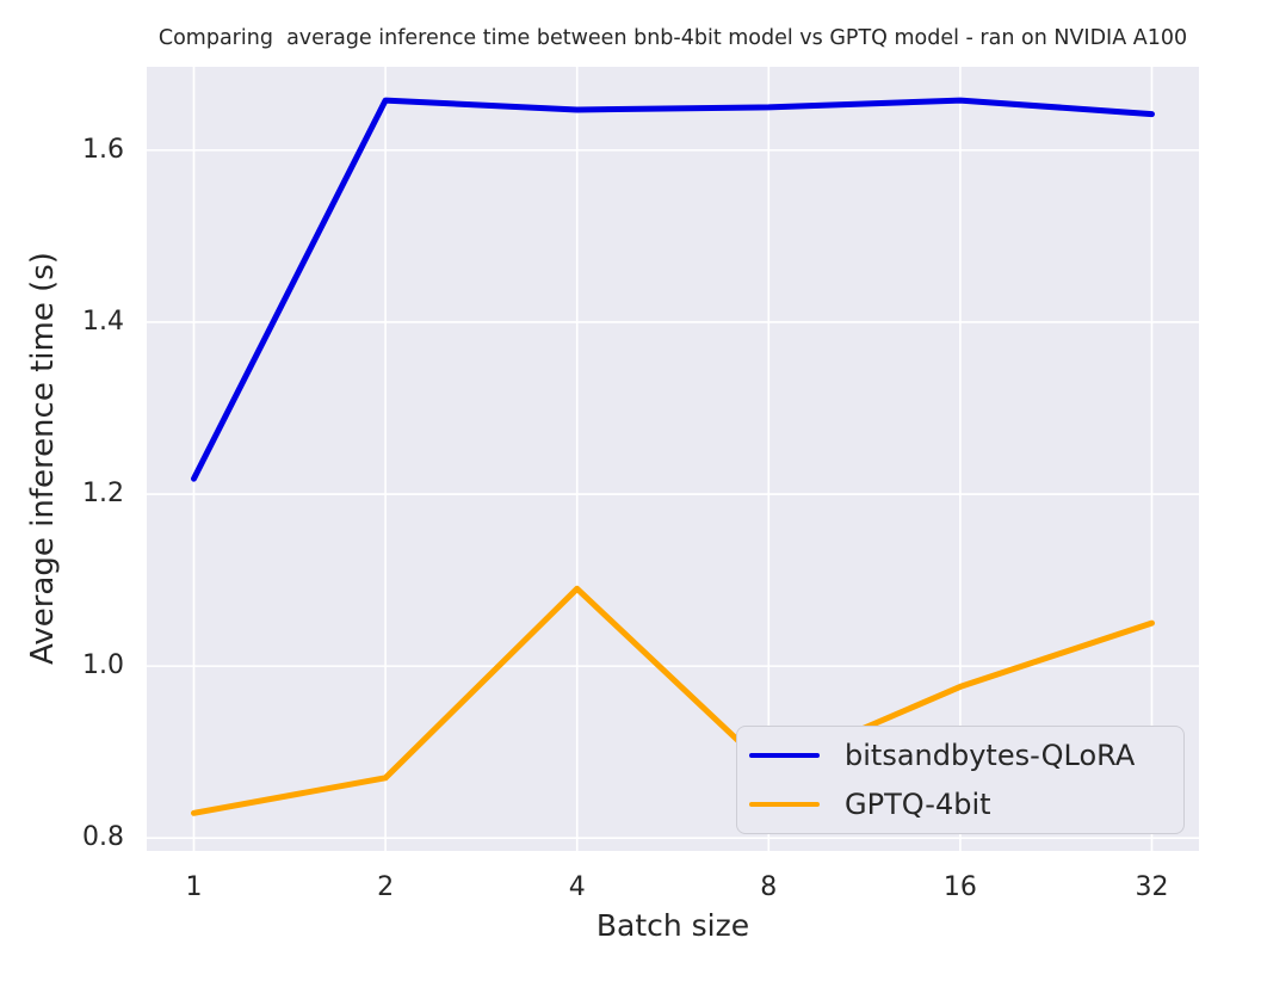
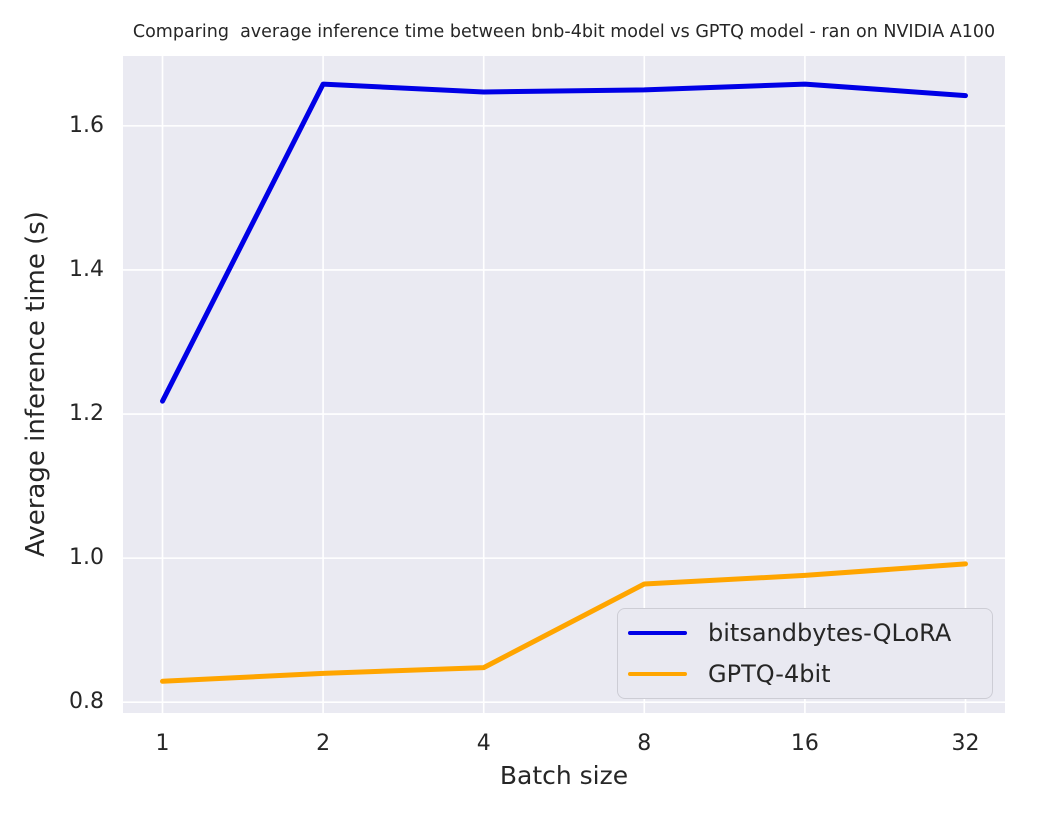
GPTQ-4bit/2: 0.87 -> 0.84
GPTQ-4bit/4: 1.09 -> 0.85
GPTQ-4bit/8: 0.88 -> 0.96
GPTQ-4bit/32: 1.05 -> 0.99
